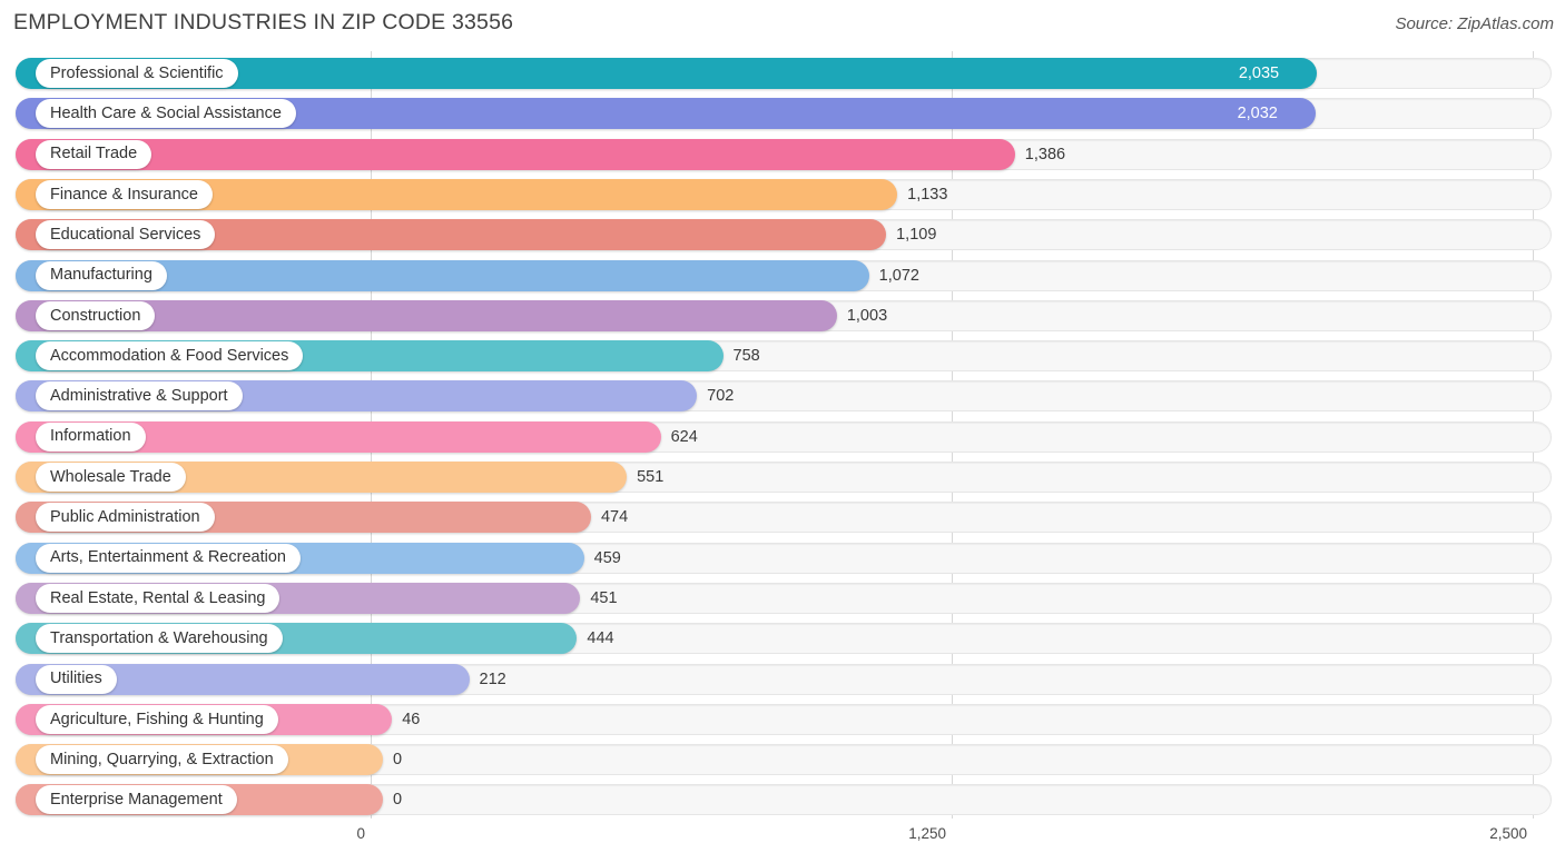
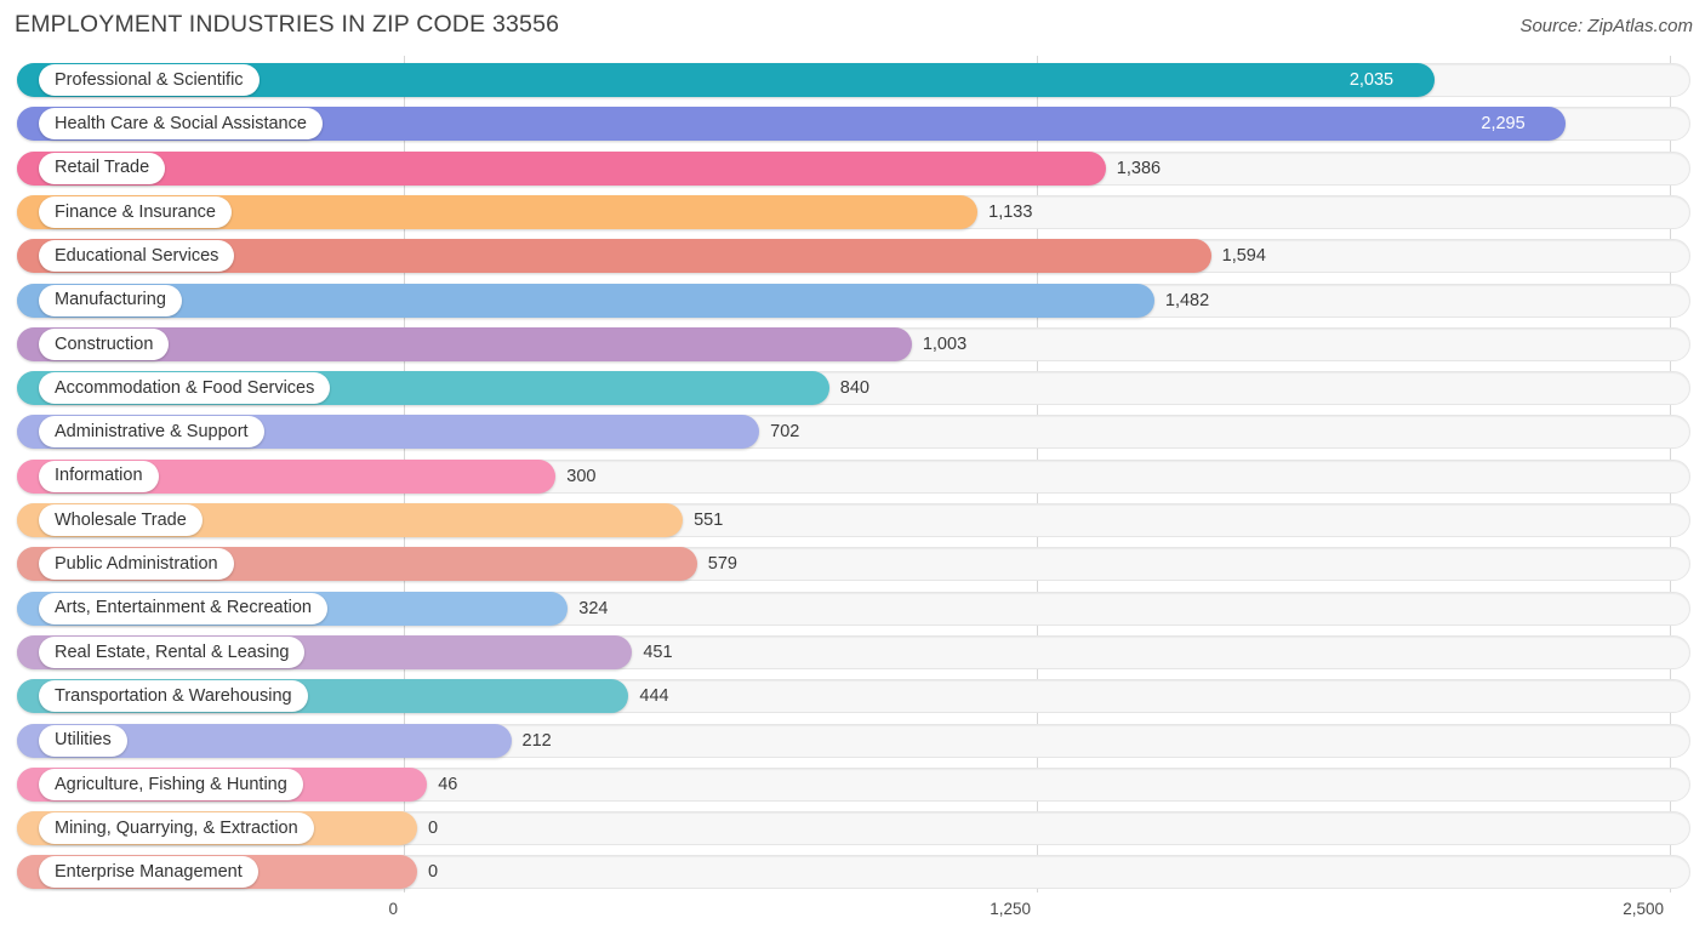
Health Care & Social Assistance: 2,032 -> 2,295
Educational Services: 1,109 -> 1,594
Manufacturing: 1,072 -> 1,482
Accommodation & Food Services: 758 -> 840
Information: 624 -> 300
Public Administration: 474 -> 579
Arts, Entertainment & Recreation: 459 -> 324
